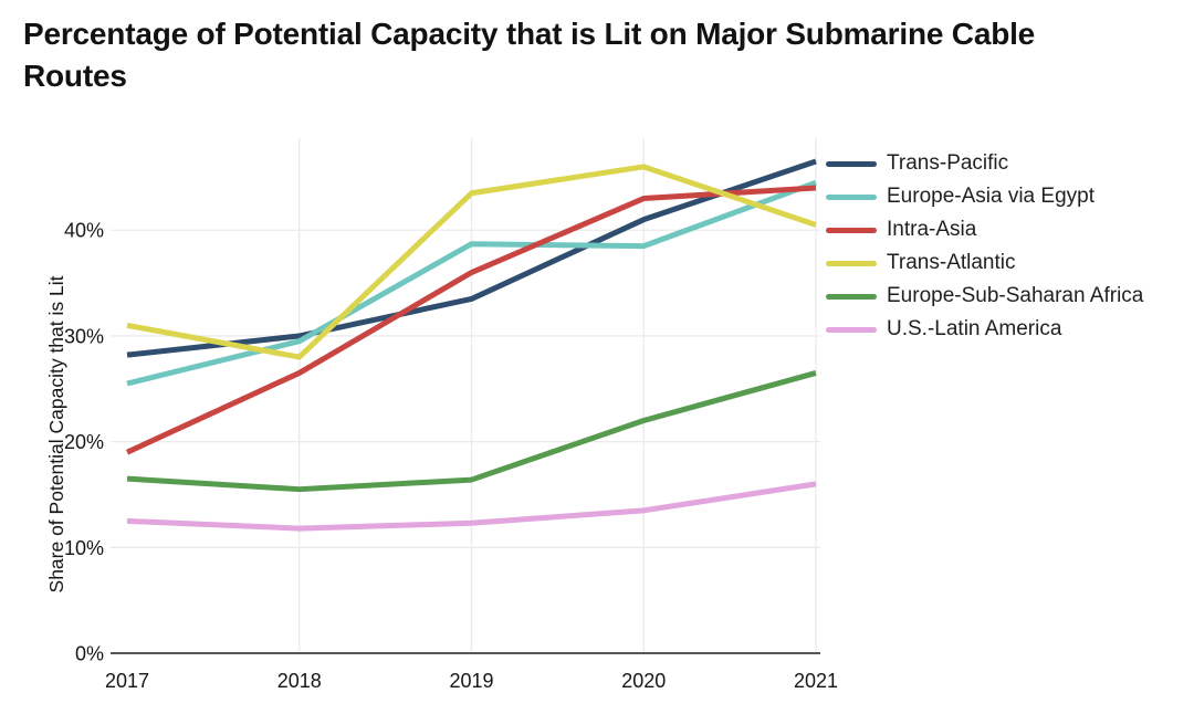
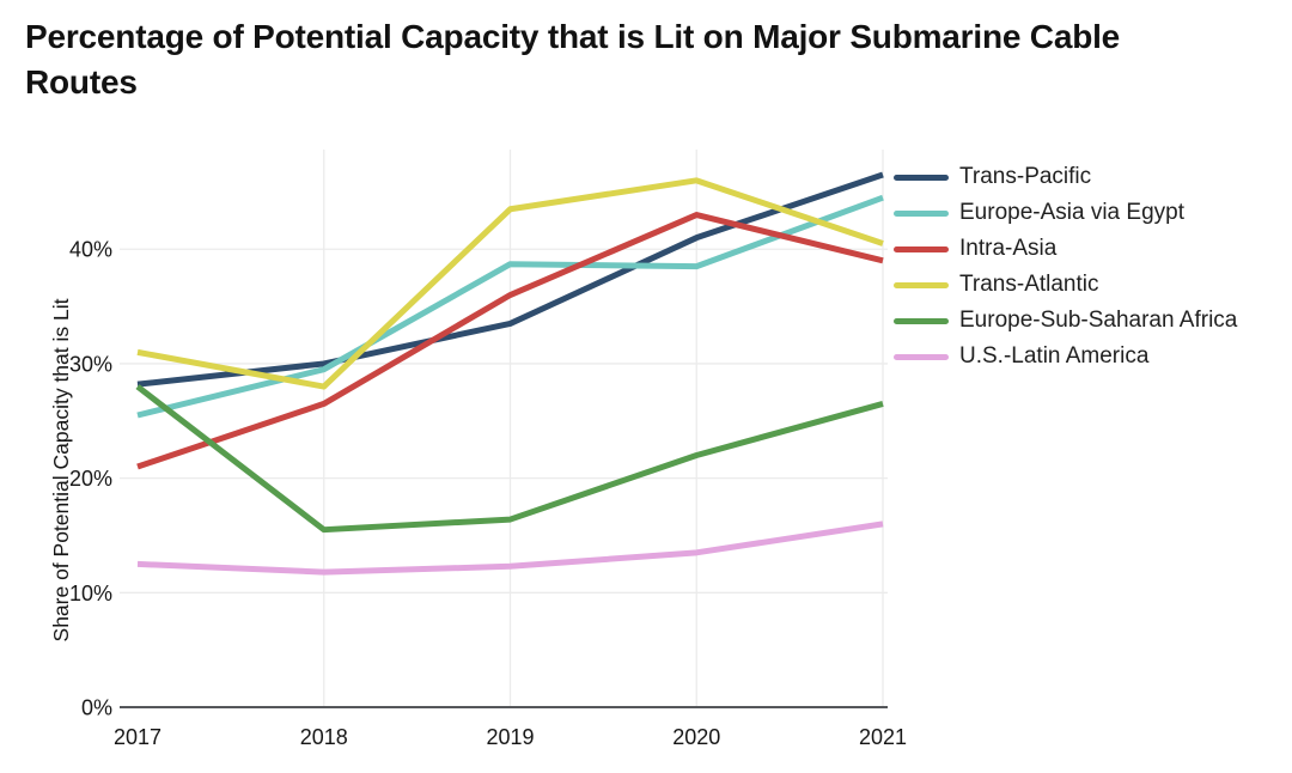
Intra-Asia/2017: 19% -> 21%
Europe-Sub-Saharan Africa/2017: 16% -> 28%
Intra-Asia/2021: 44% -> 39%
